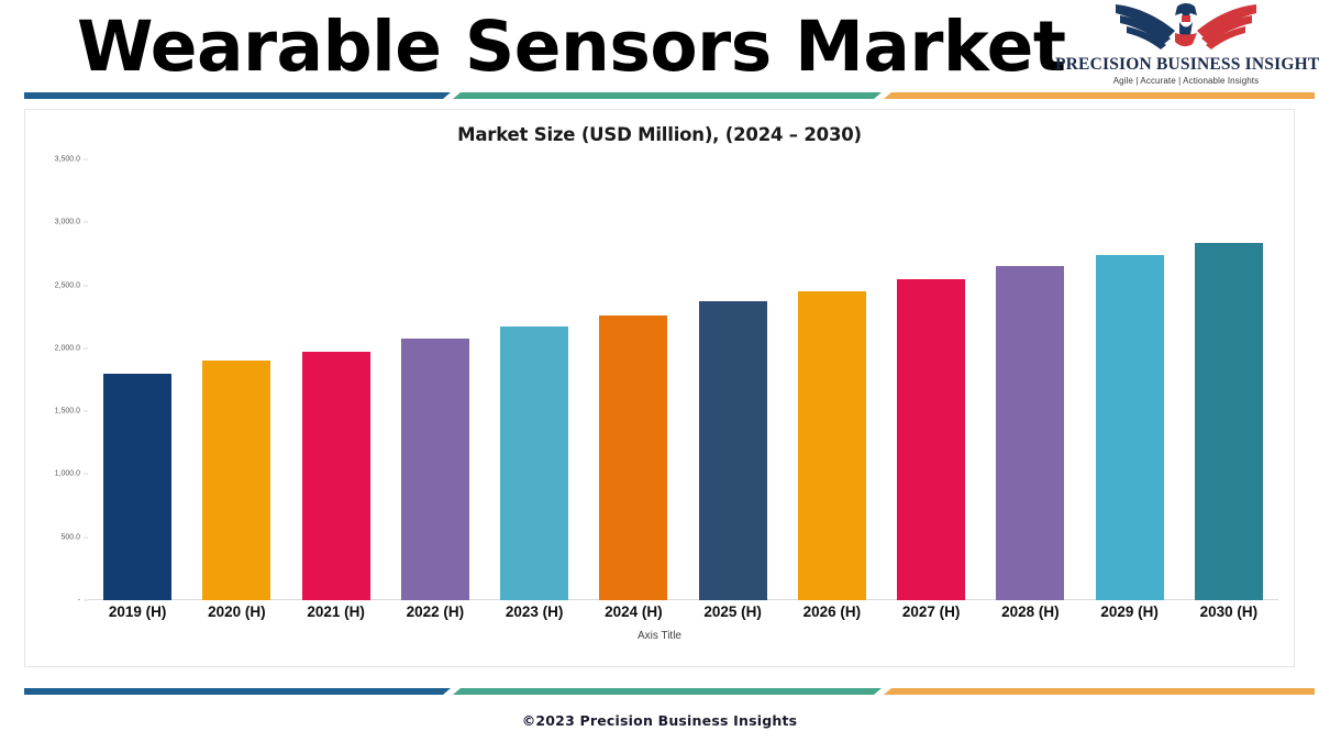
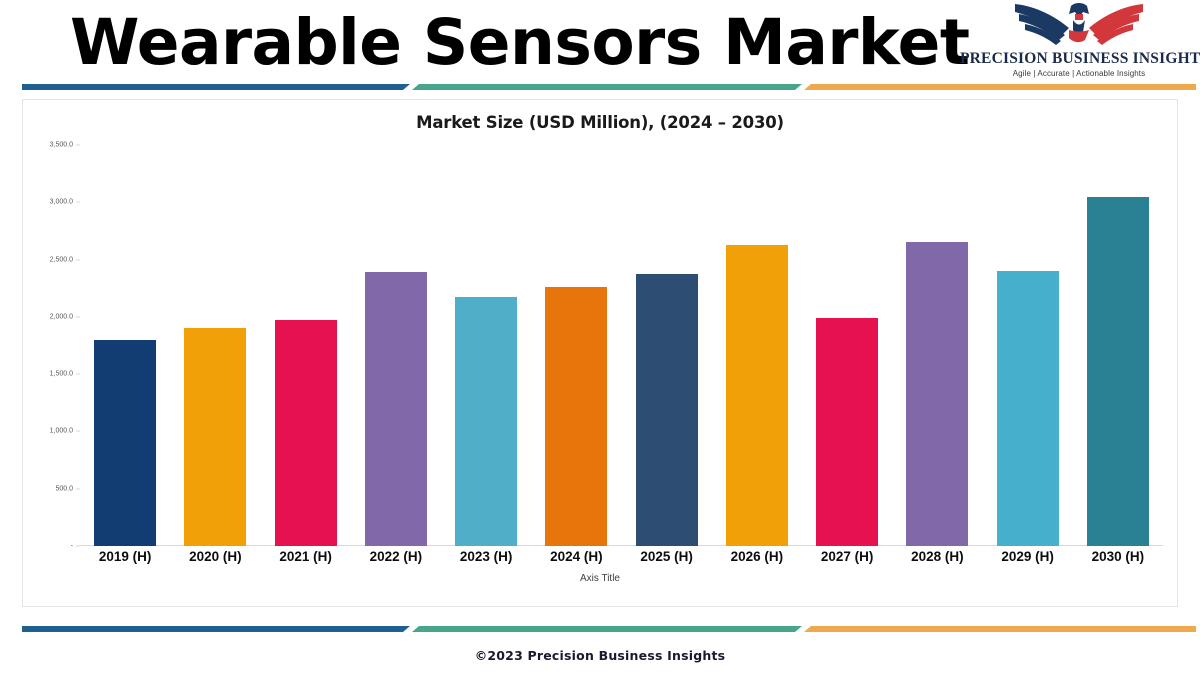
2022 (H): 2080 -> 2390
2026 (H): 2460 -> 2630
2027 (H): 2550 -> 1990
2029 (H): 2740 -> 2400
2030 (H): 2840 -> 3050
